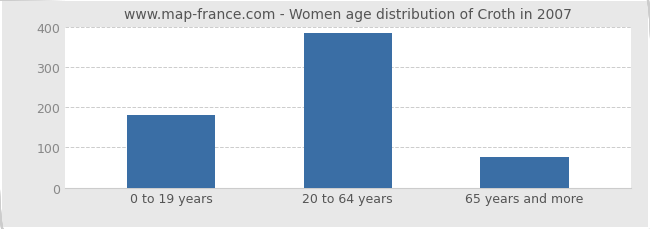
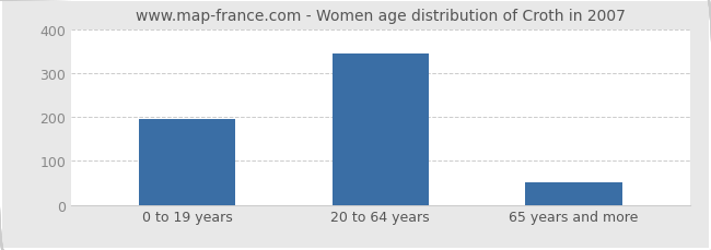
0 to 19 years: 180 -> 195
20 to 64 years: 385 -> 345
65 years and more: 75 -> 50
